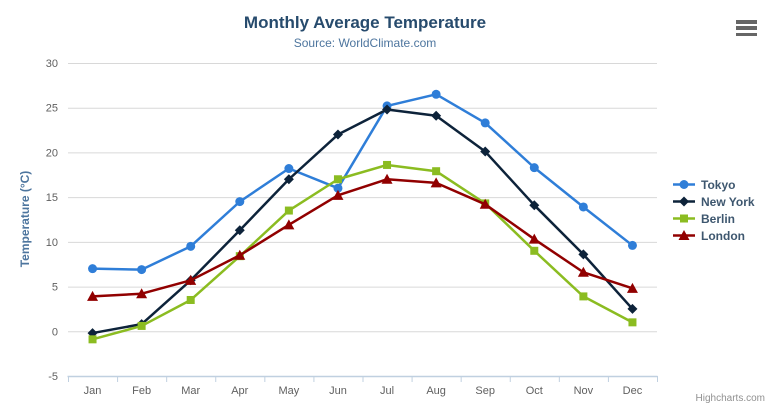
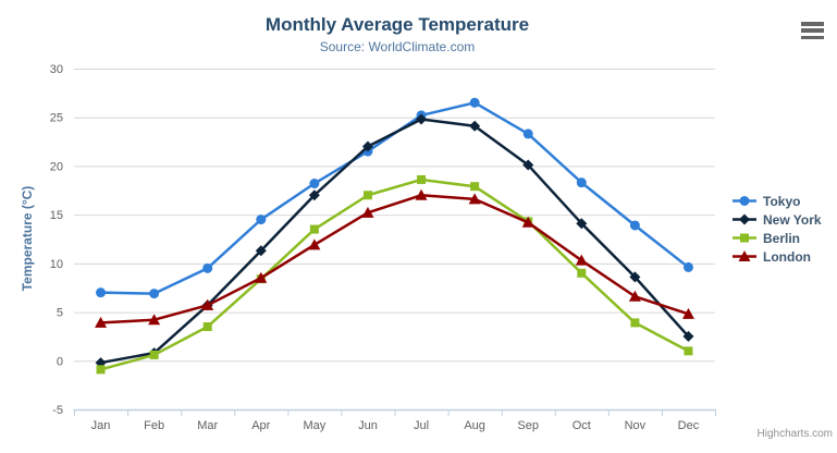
Tokyo/Jun: 16 -> 22
